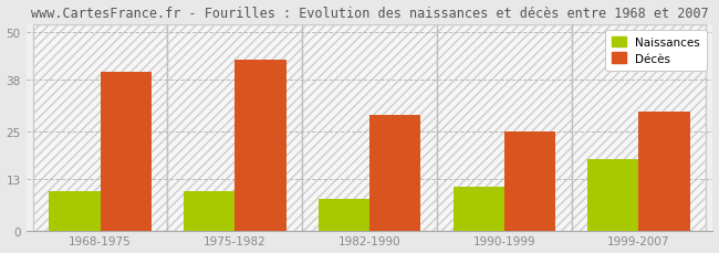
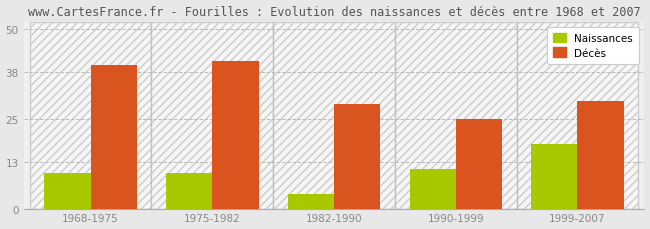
Décès/1975-1982: 43 -> 41
Naissances/1982-1990: 8 -> 4
